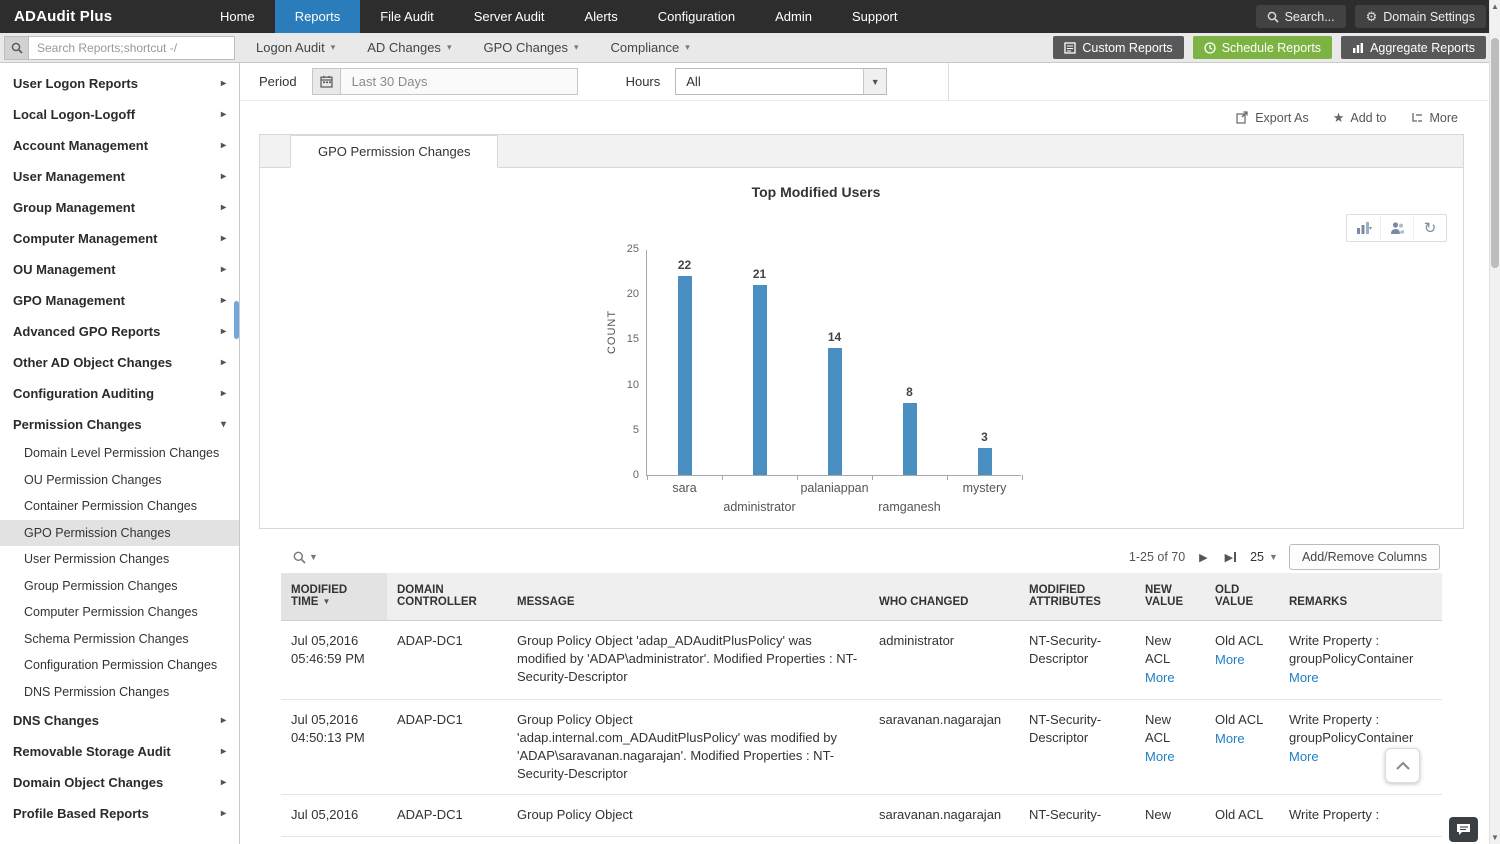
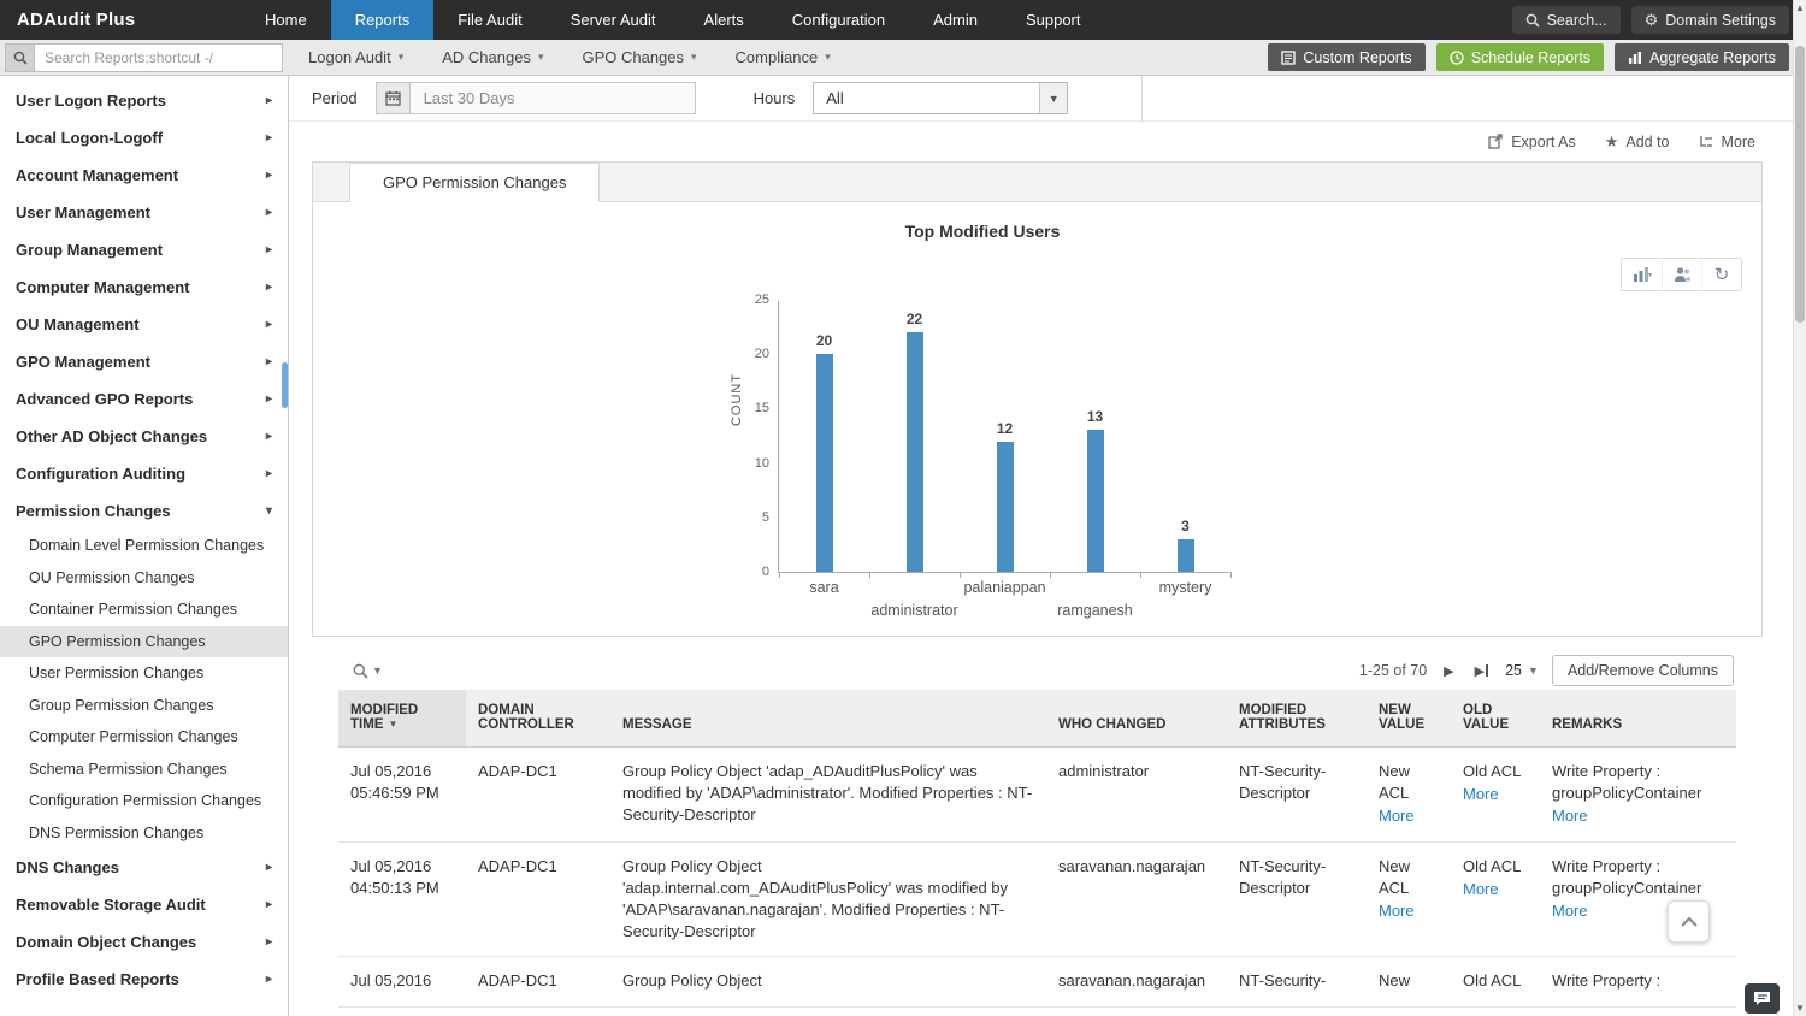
sara: 22 -> 20
administrator: 21 -> 22
palaniappan: 14 -> 12
ramganesh: 8 -> 13
